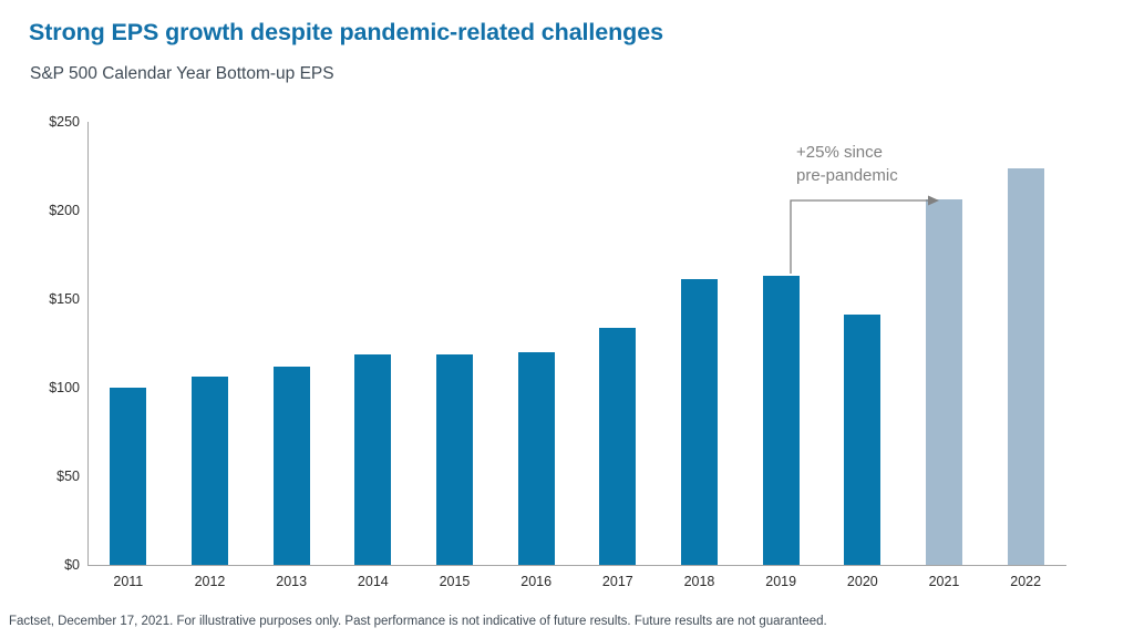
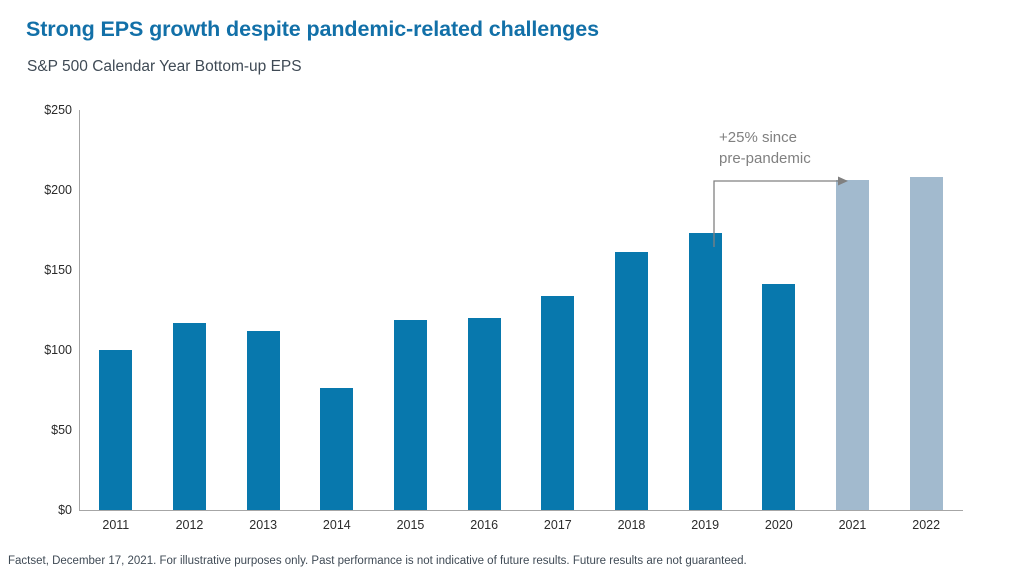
2012: $106 -> $117
2014: $119 -> $76
2019: $163 -> $173
2022: $224 -> $208
